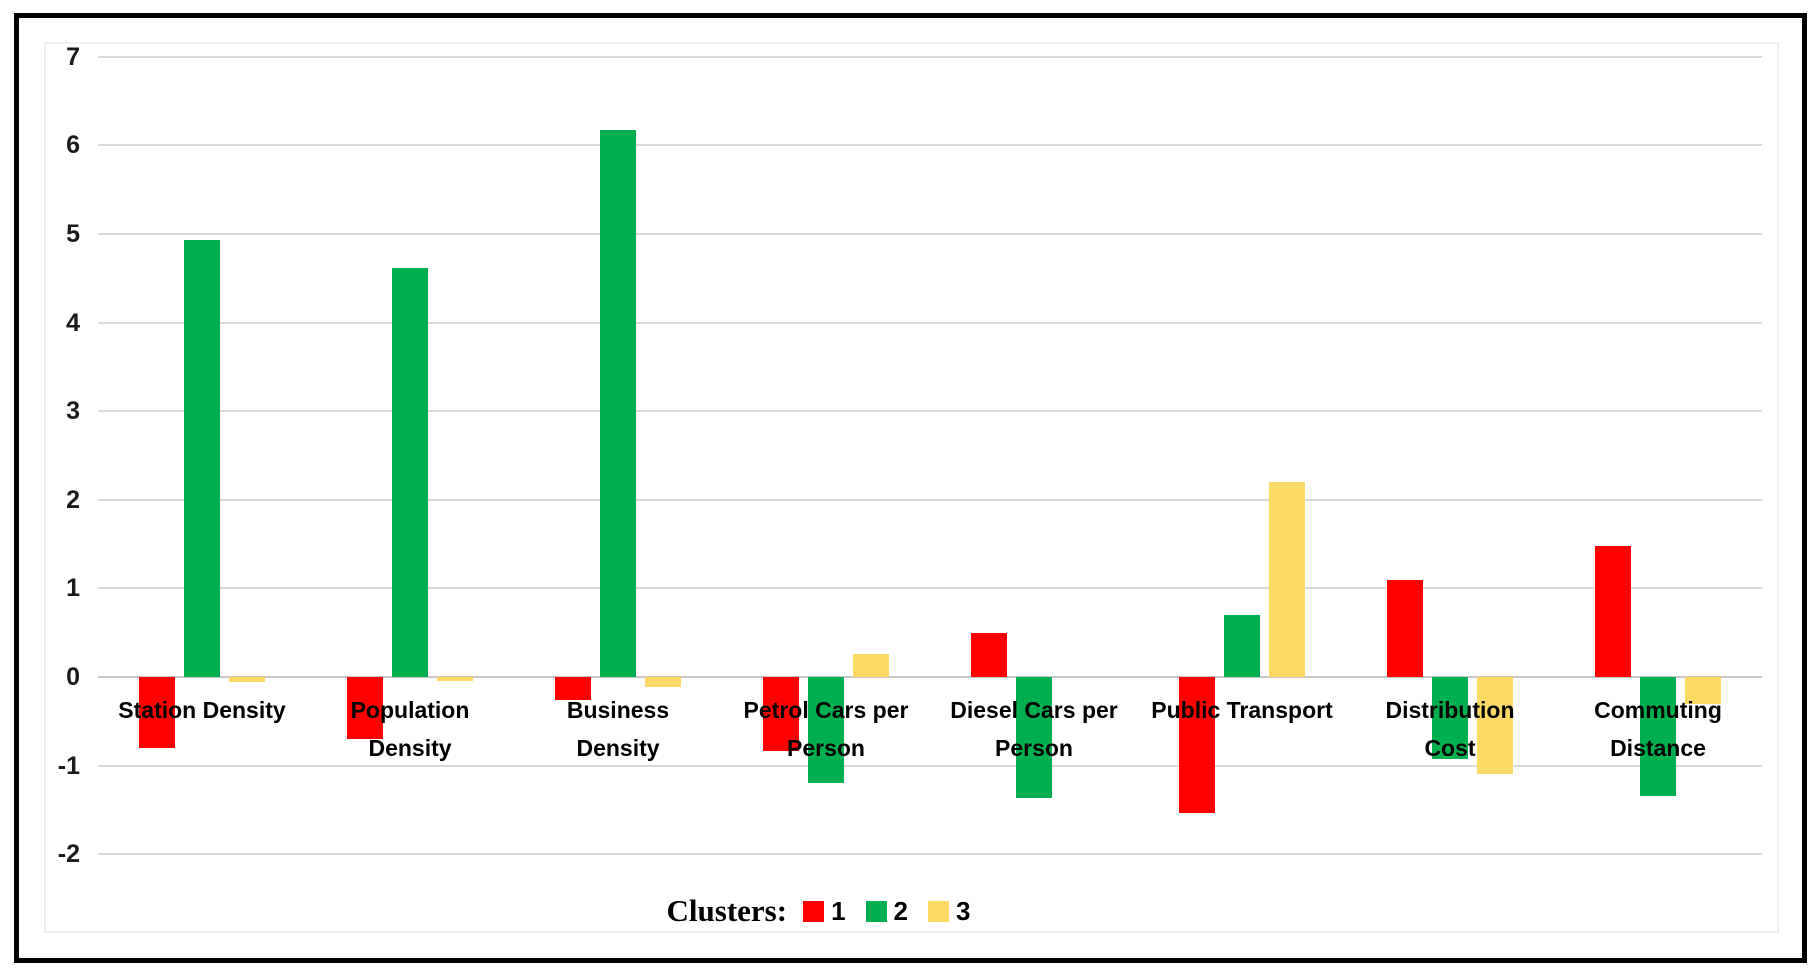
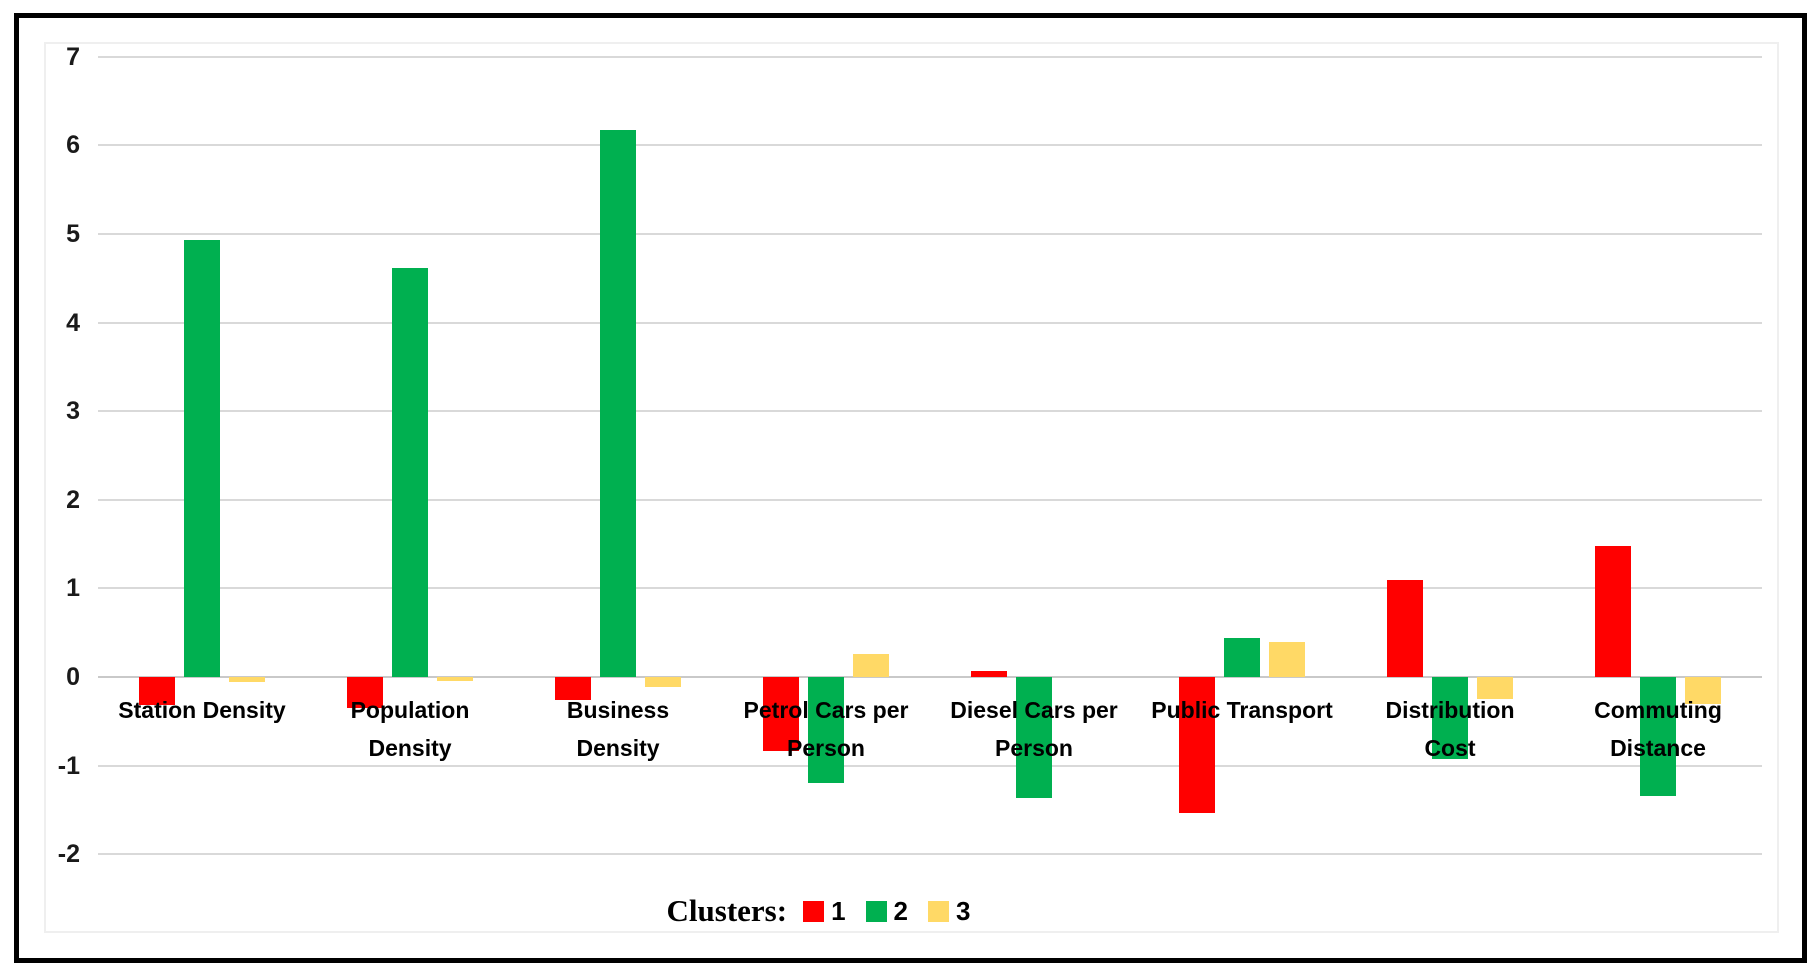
1/Station Density: -0.8 -> -0.3
1/Population Density: -0.7 -> -0.3
1/Diesel Cars per Person: 0.5 -> 0.1
2/Public Transport: 0.7 -> 0.4
3/Public Transport: 2.2 -> 0.4
3/Distribution Cost: -1.1 -> -0.2
